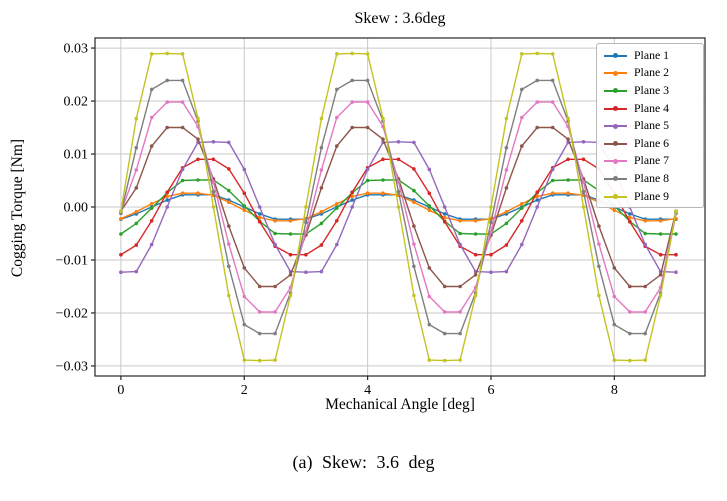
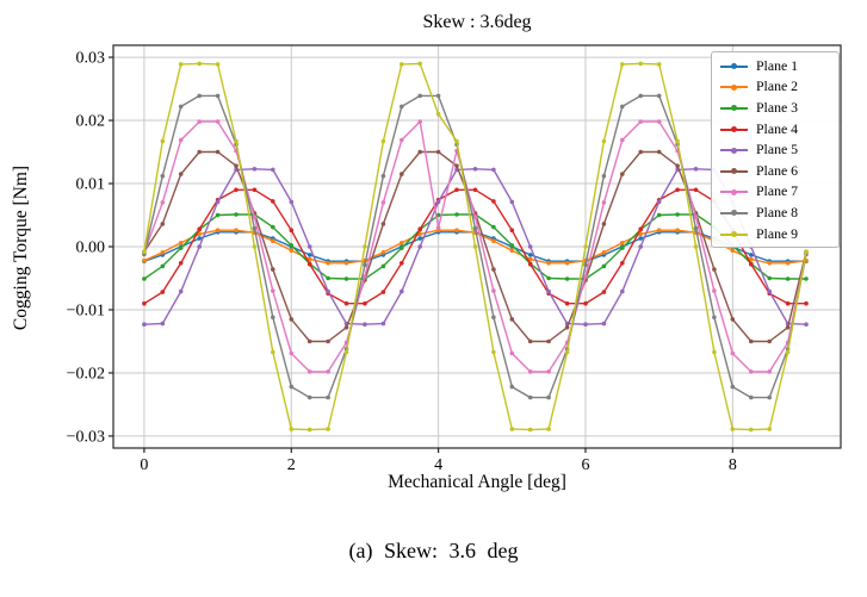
Plane 7/4: 0.020 -> 0.003
Plane 9/4: 0.029 -> 0.021
